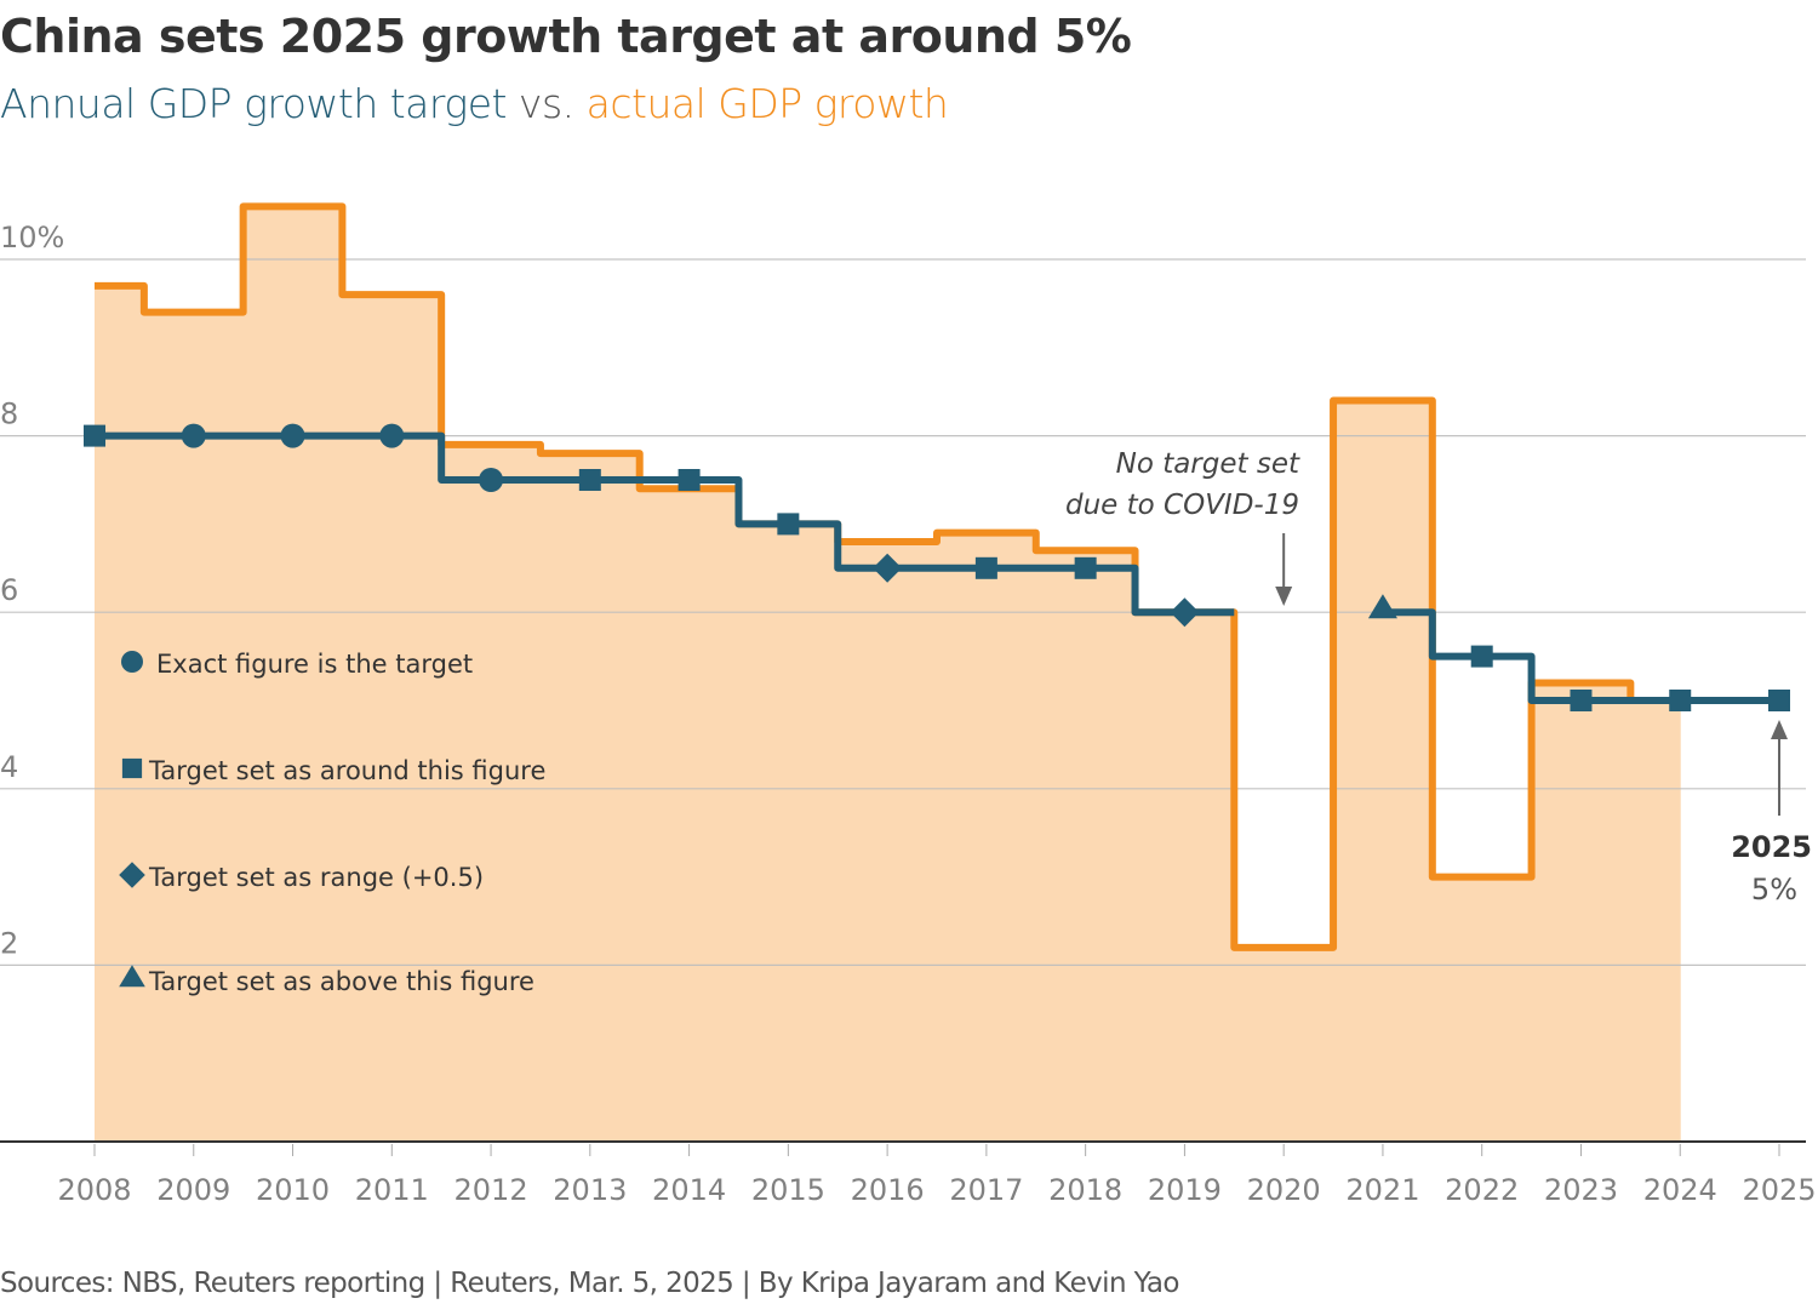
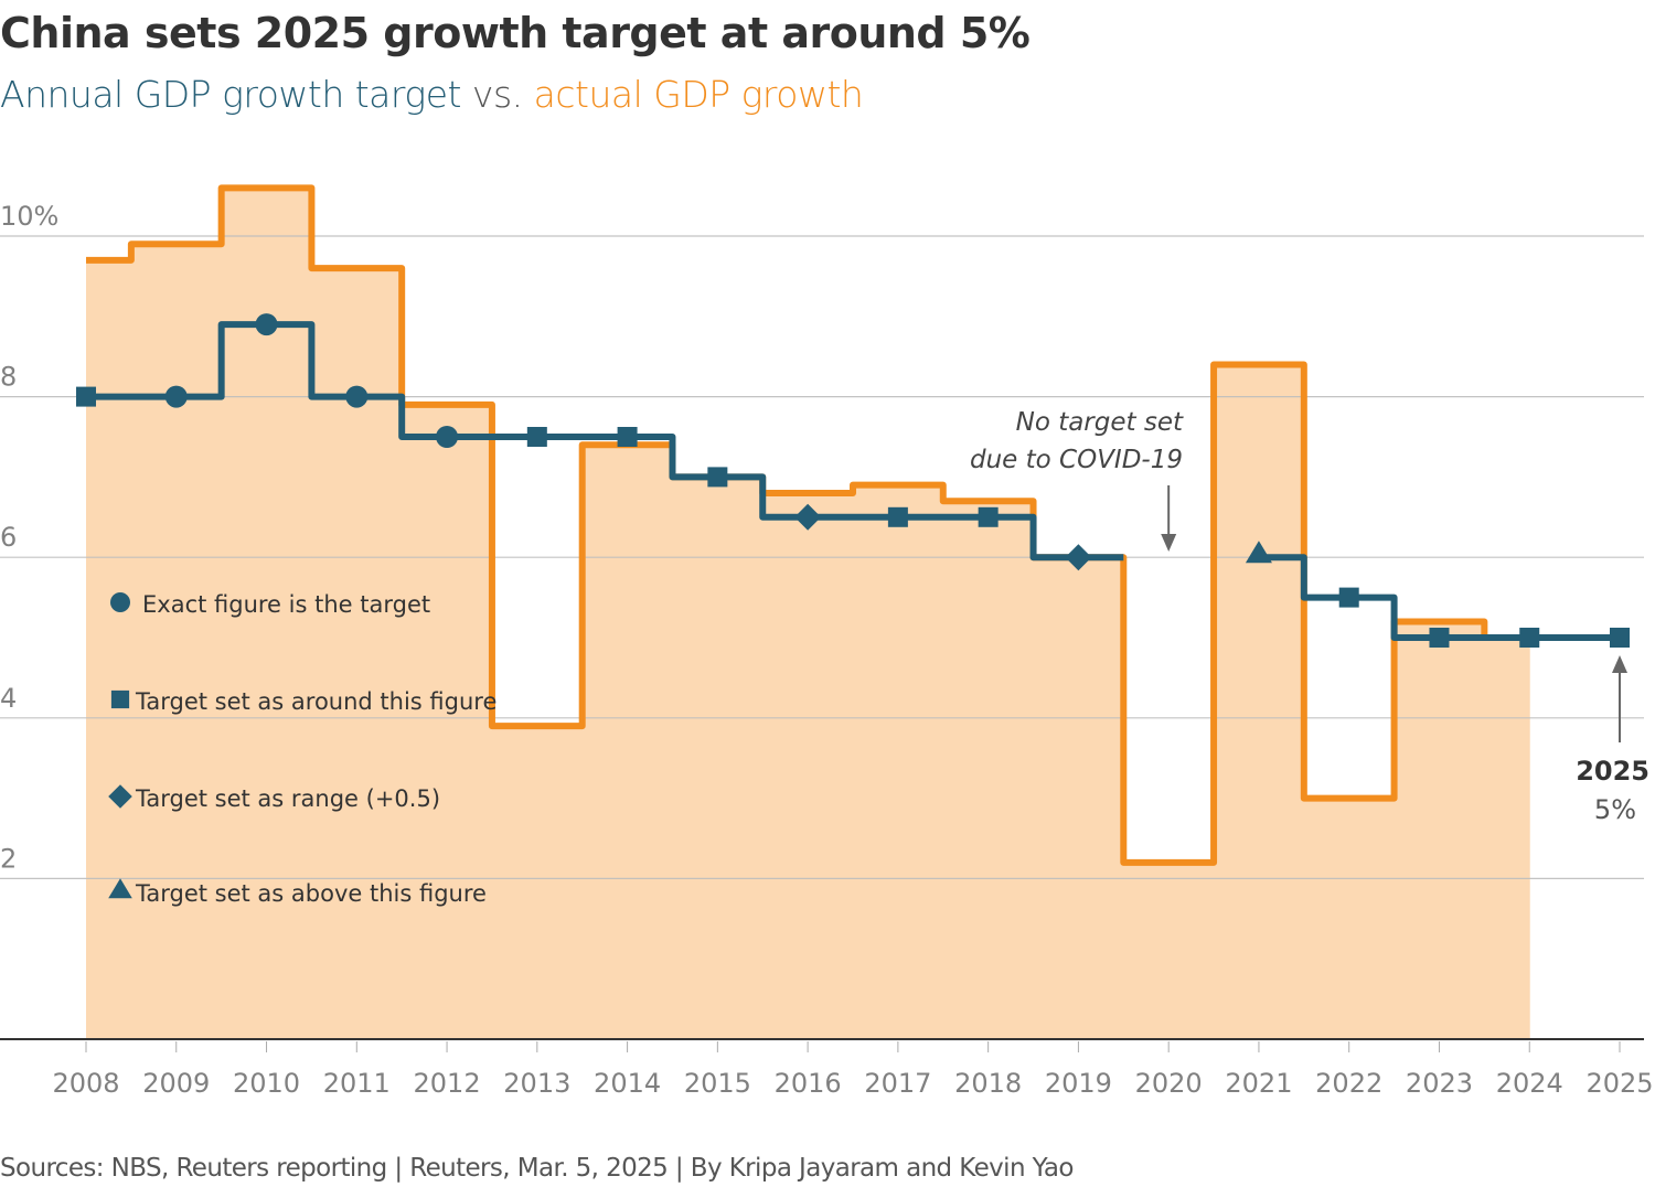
actual GDP growth/2009: 9.4% -> 9.9%
Annual GDP growth target/2010: 8.0% -> 8.9%
actual GDP growth/2013: 7.8% -> 3.9%
